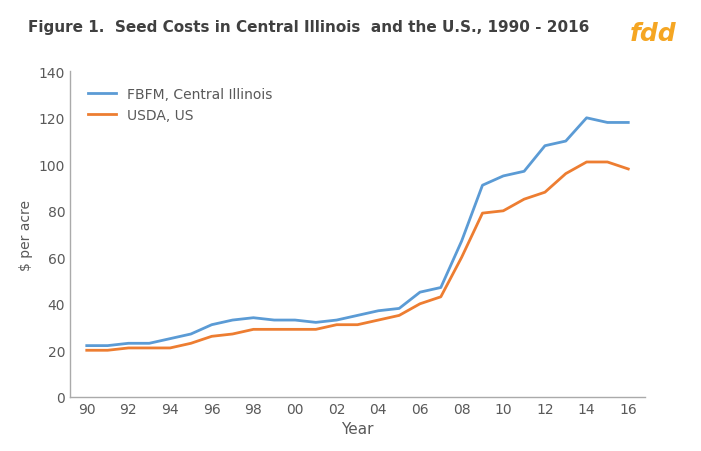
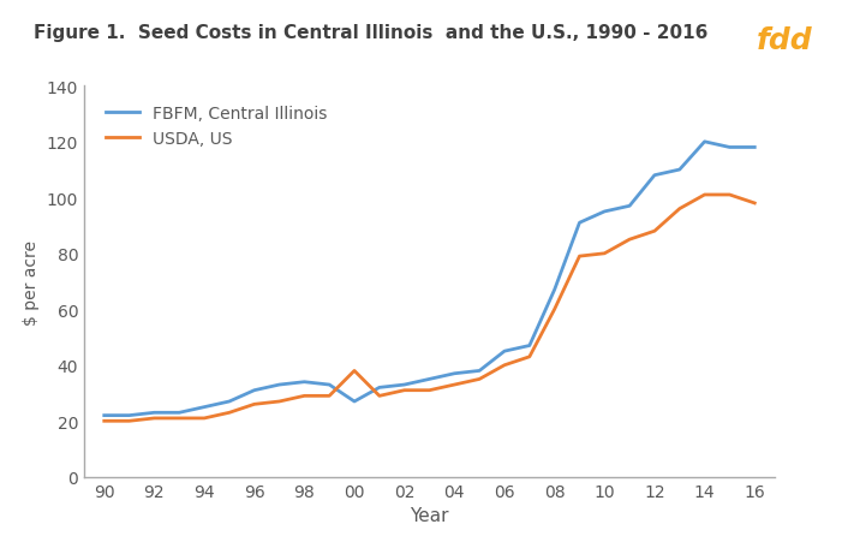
FBFM, Central Illinois/00: 33 -> 27
USDA, US/00: 29 -> 38
